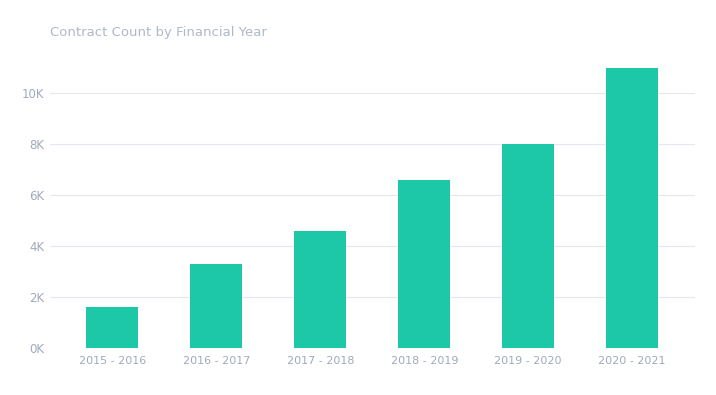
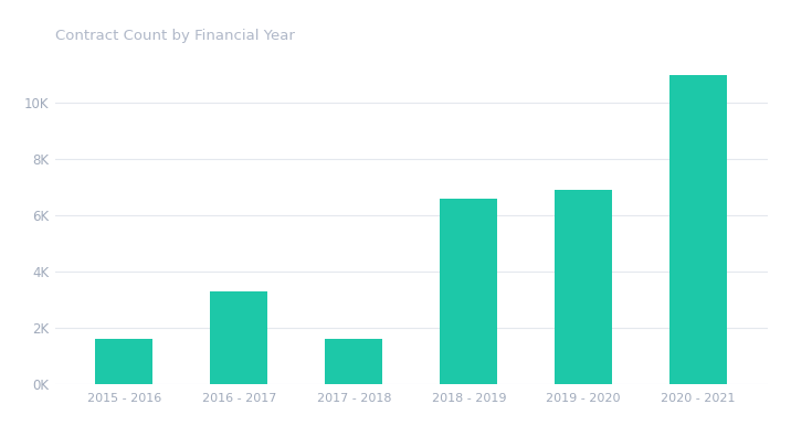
2017 - 2018: 4.6K -> 1.6K
2019 - 2020: 8.0K -> 6.9K
